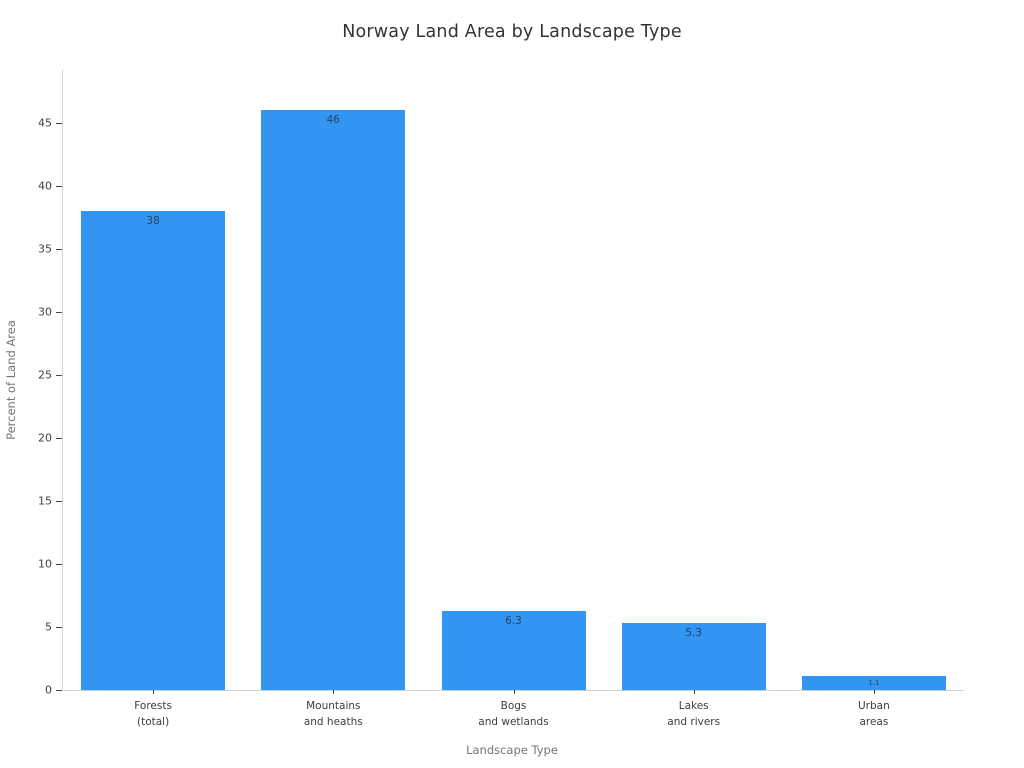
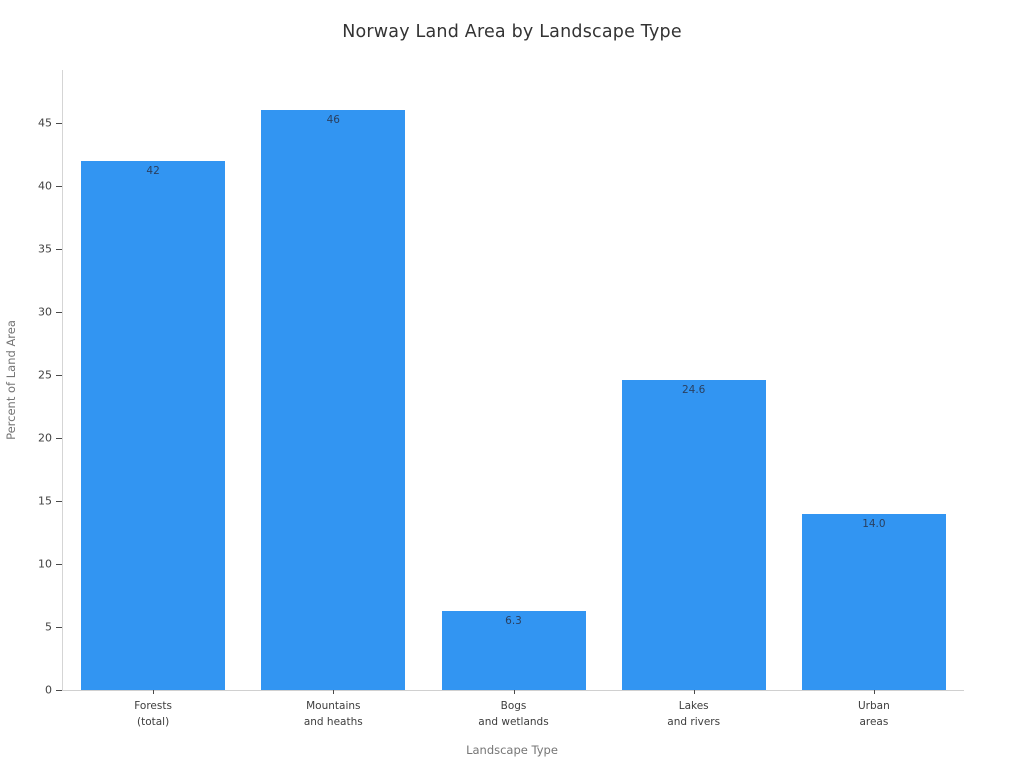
Forests (total): 38 -> 42
Lakes and rivers: 5.3 -> 24.6
Urban areas: 1.1 -> 14.0
